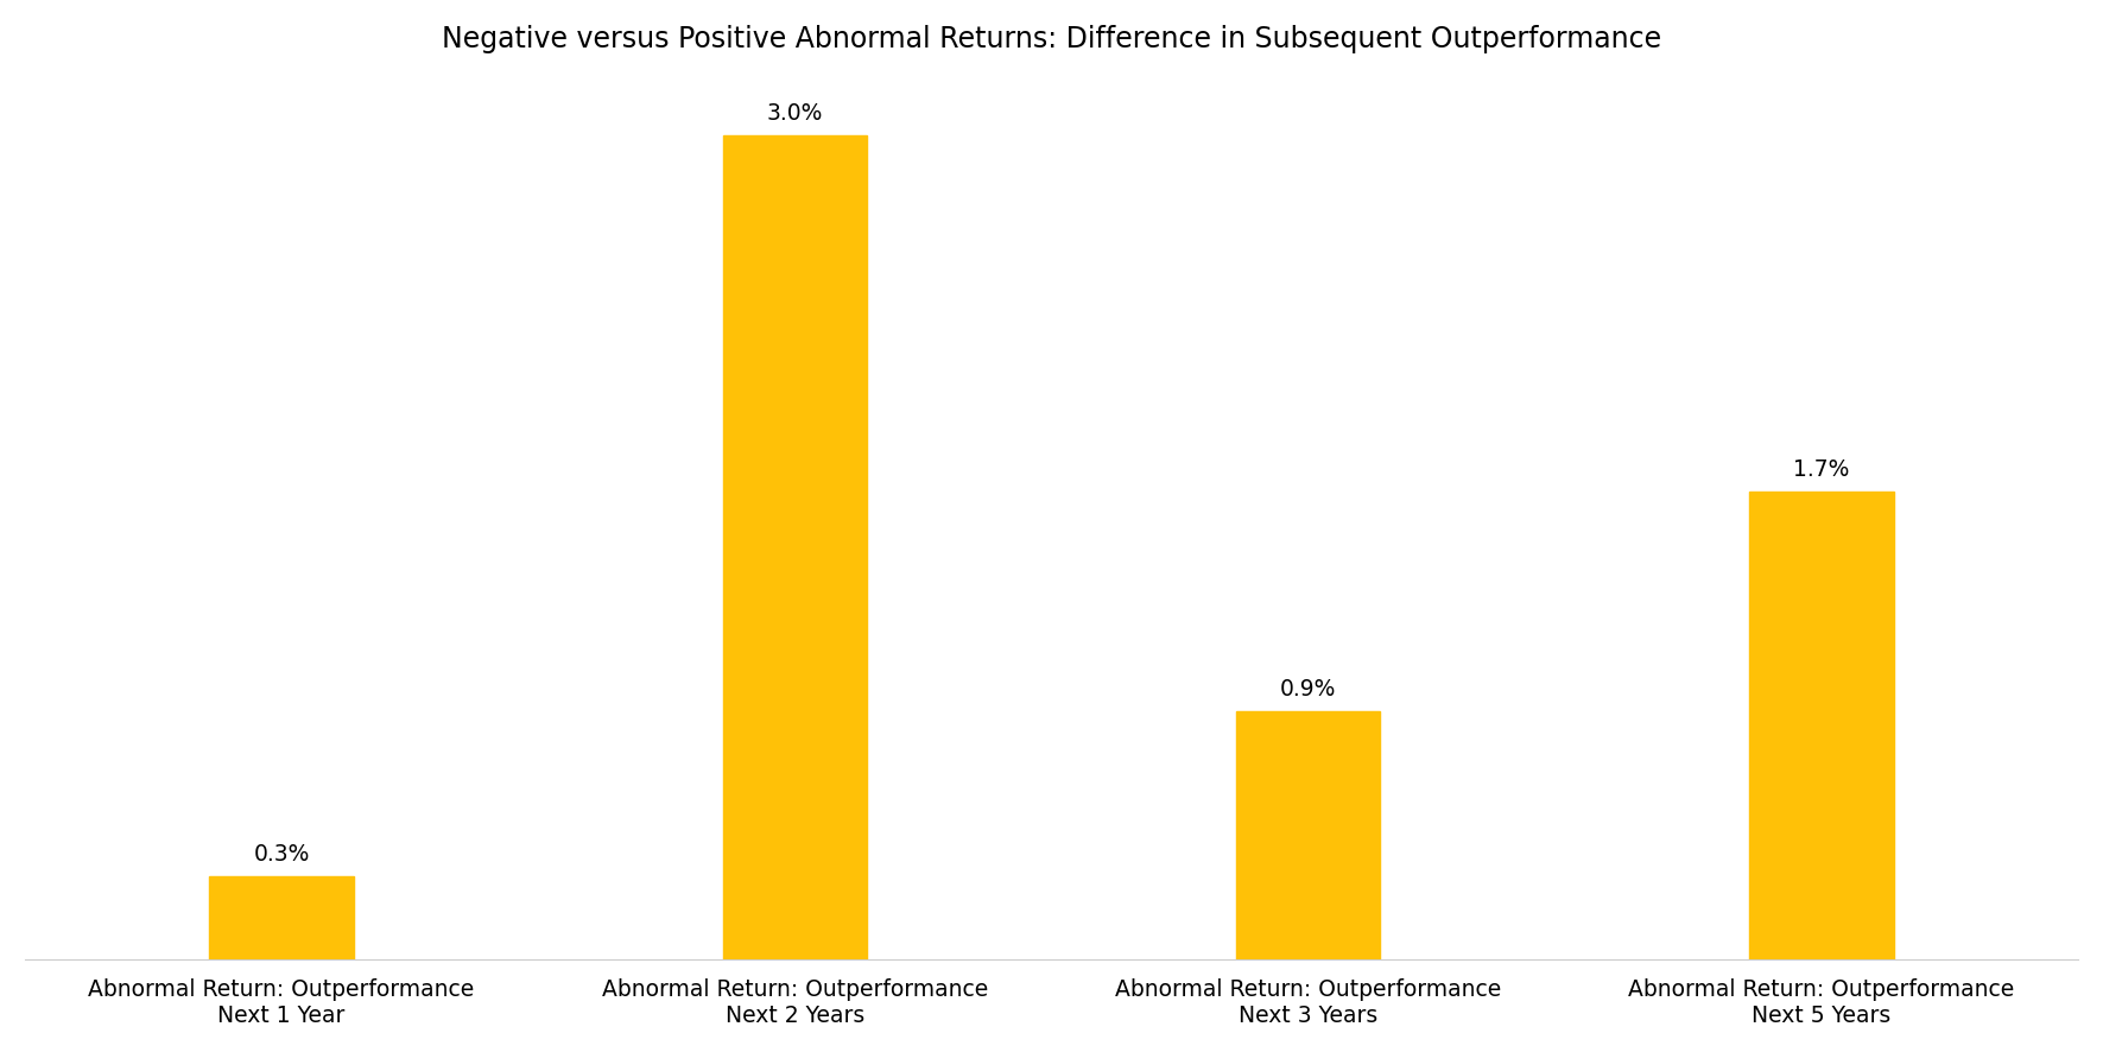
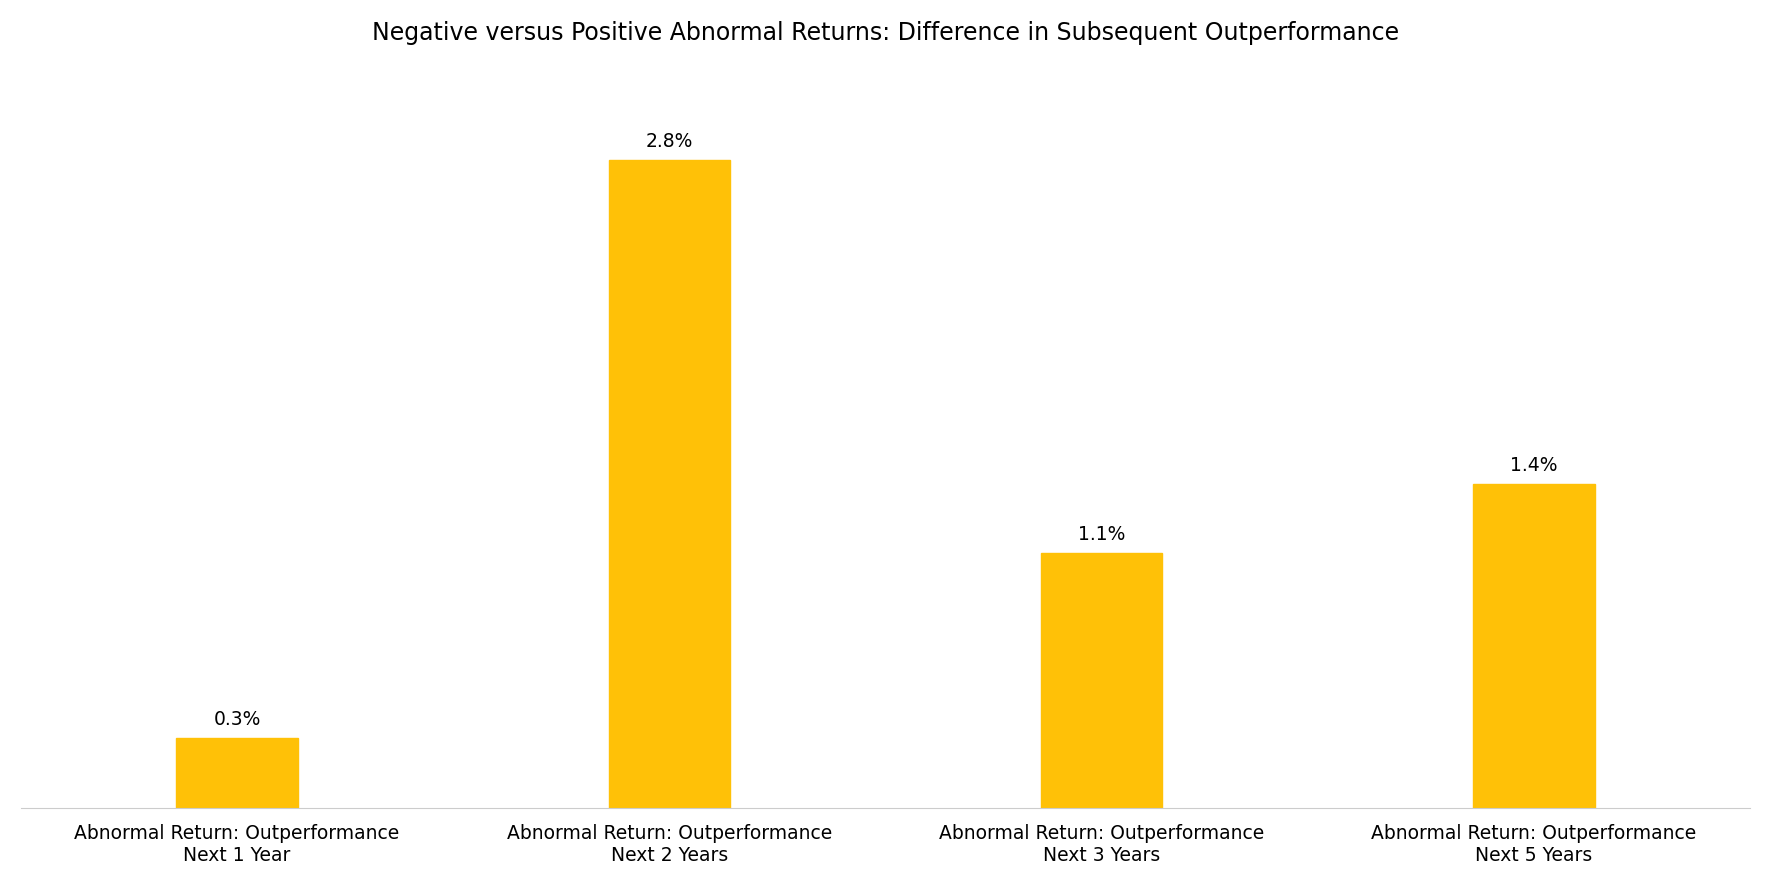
Abnormal Return: Outperformance Next 2 Years: 3.0% -> 2.8%
Abnormal Return: Outperformance Next 3 Years: 0.9% -> 1.1%
Abnormal Return: Outperformance Next 5 Years: 1.7% -> 1.4%
